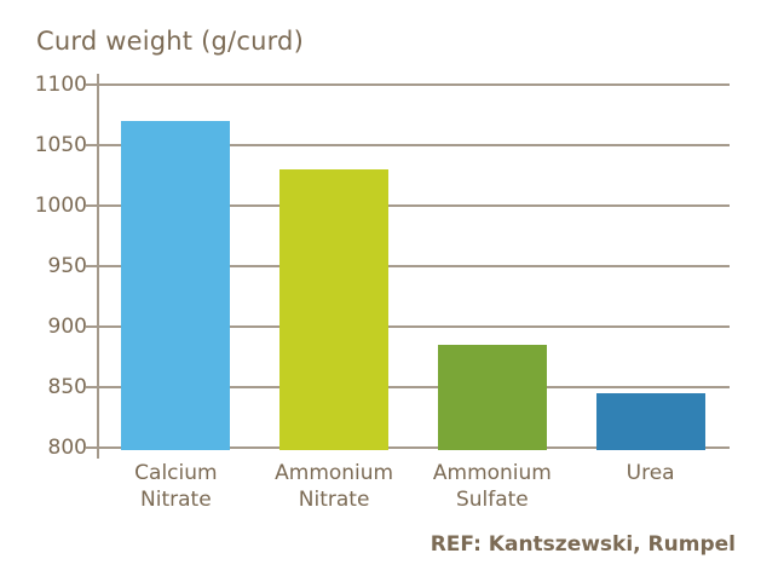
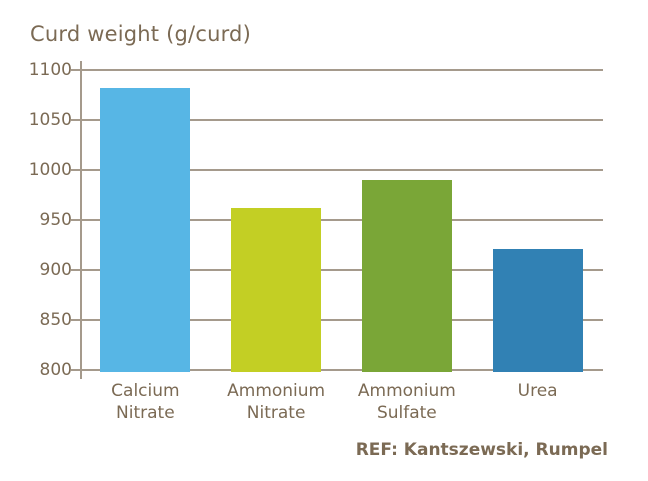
Calcium Nitrate: 1070 -> 1082
Ammonium Nitrate: 1030 -> 962
Ammonium Sulfate: 885 -> 990
Urea: 845 -> 921
